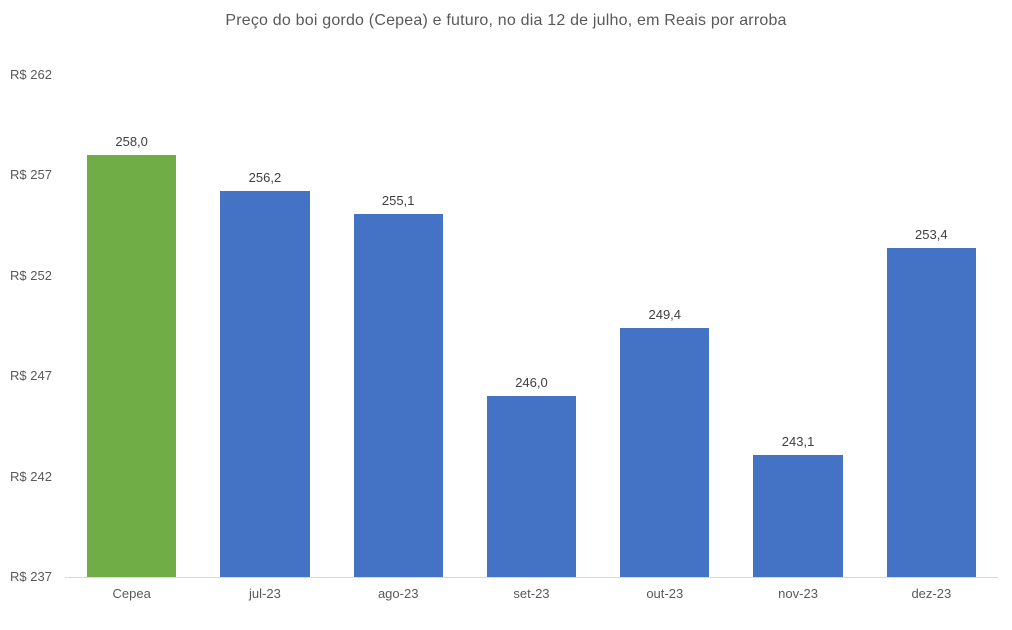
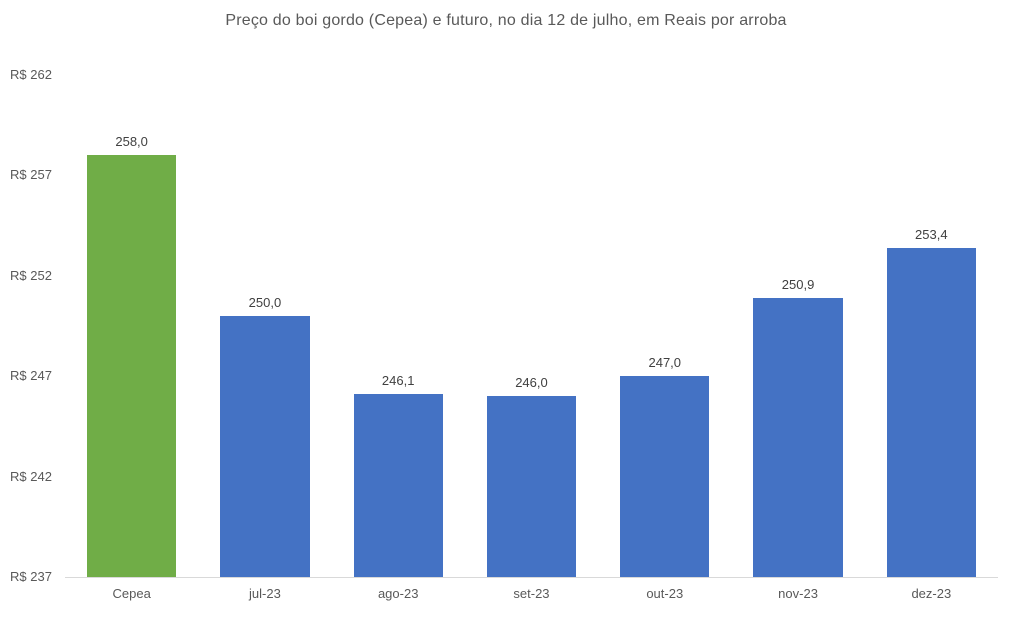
jul-23: 256,2 -> 250,0
ago-23: 255,1 -> 246,1
out-23: 249,4 -> 247,0
nov-23: 243,1 -> 250,9
